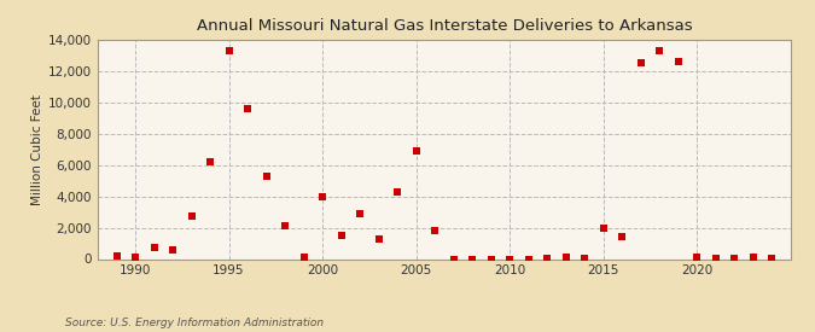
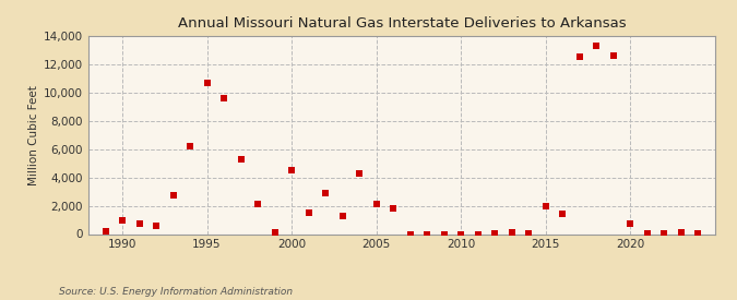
1990: 100 -> 1,000
1995: 13,300 -> 10,700
2000: 4,000 -> 4,500
2005: 6,900 -> 2,100
2020: 100 -> 700
